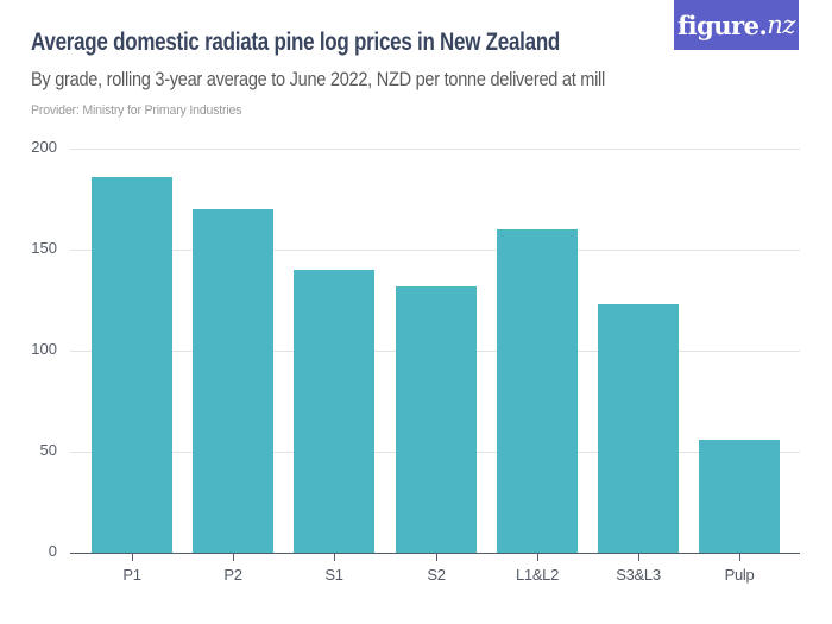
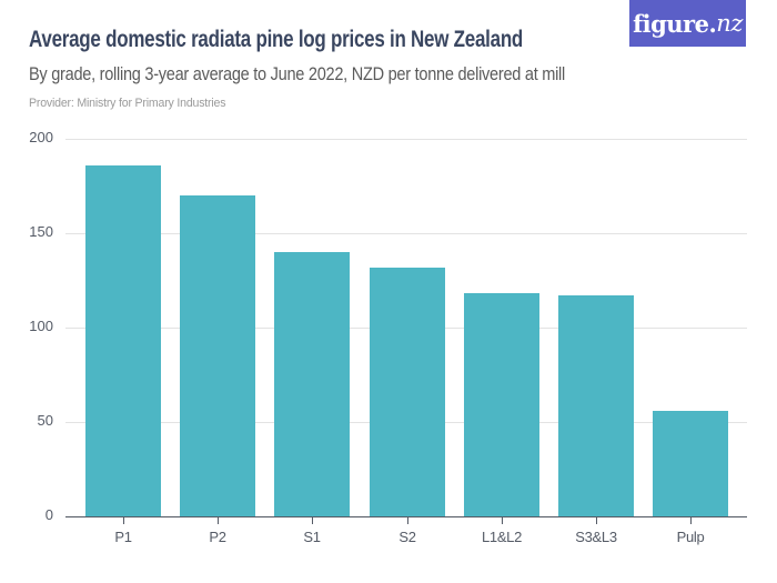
L1&L2: 160 -> 118
S3&L3: 123 -> 117
